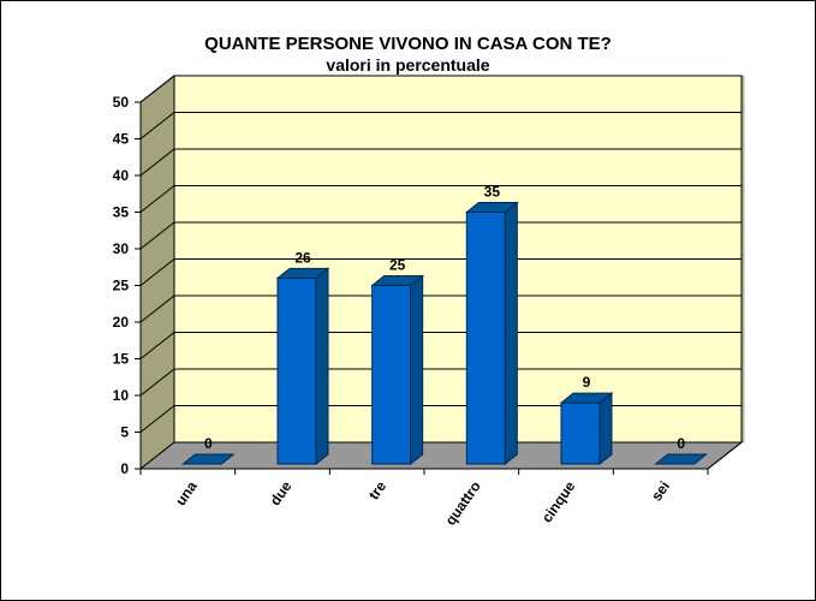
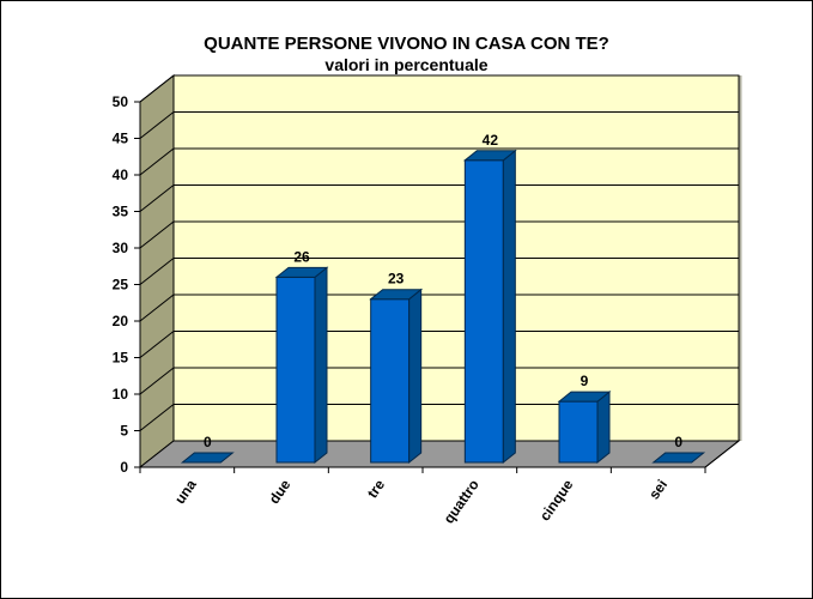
tre: 25 -> 23
quattro: 35 -> 42
